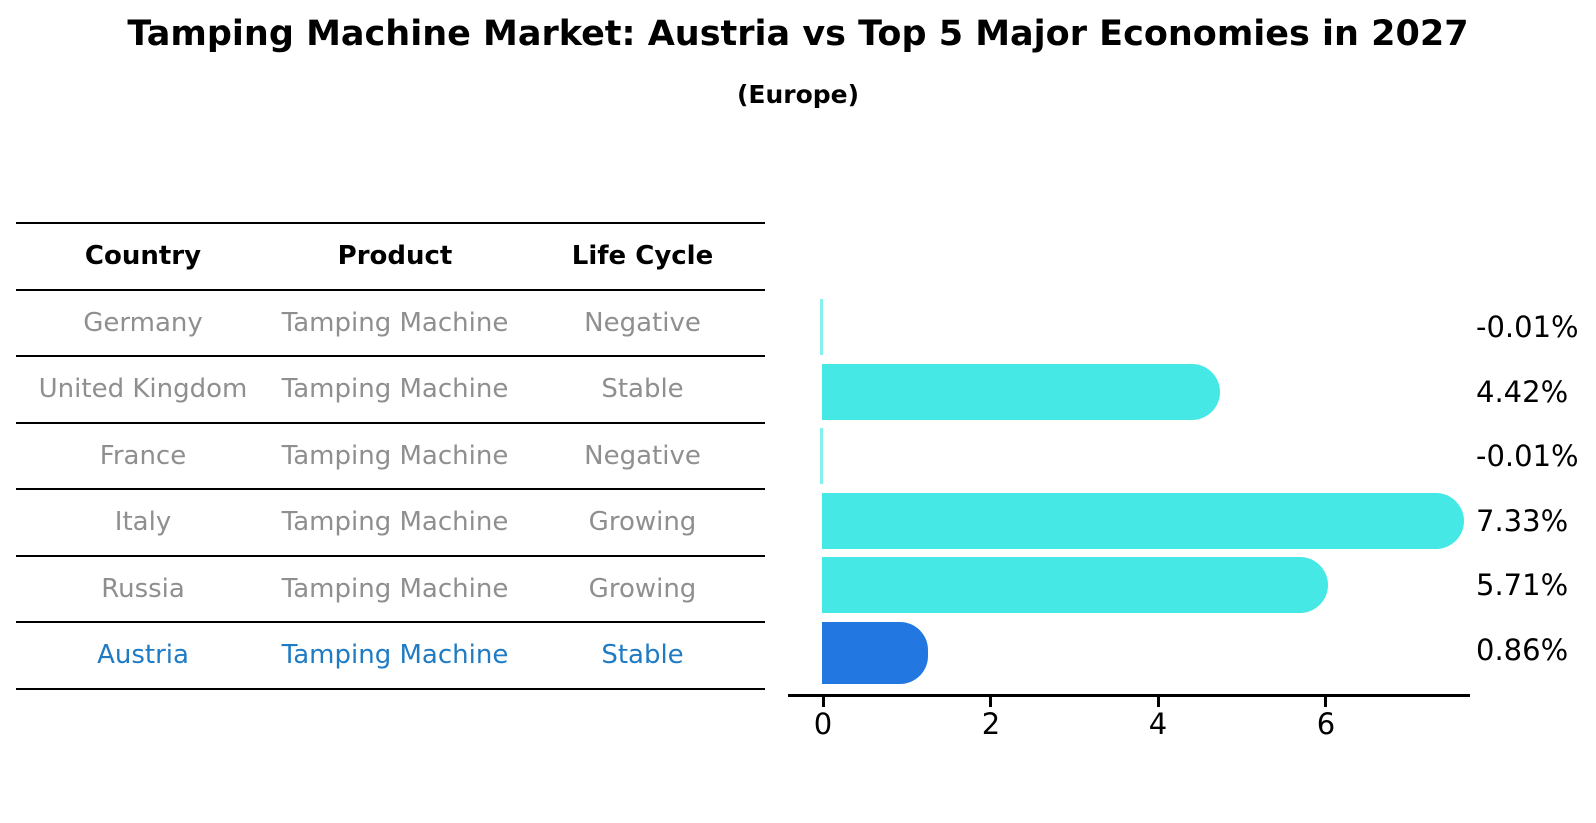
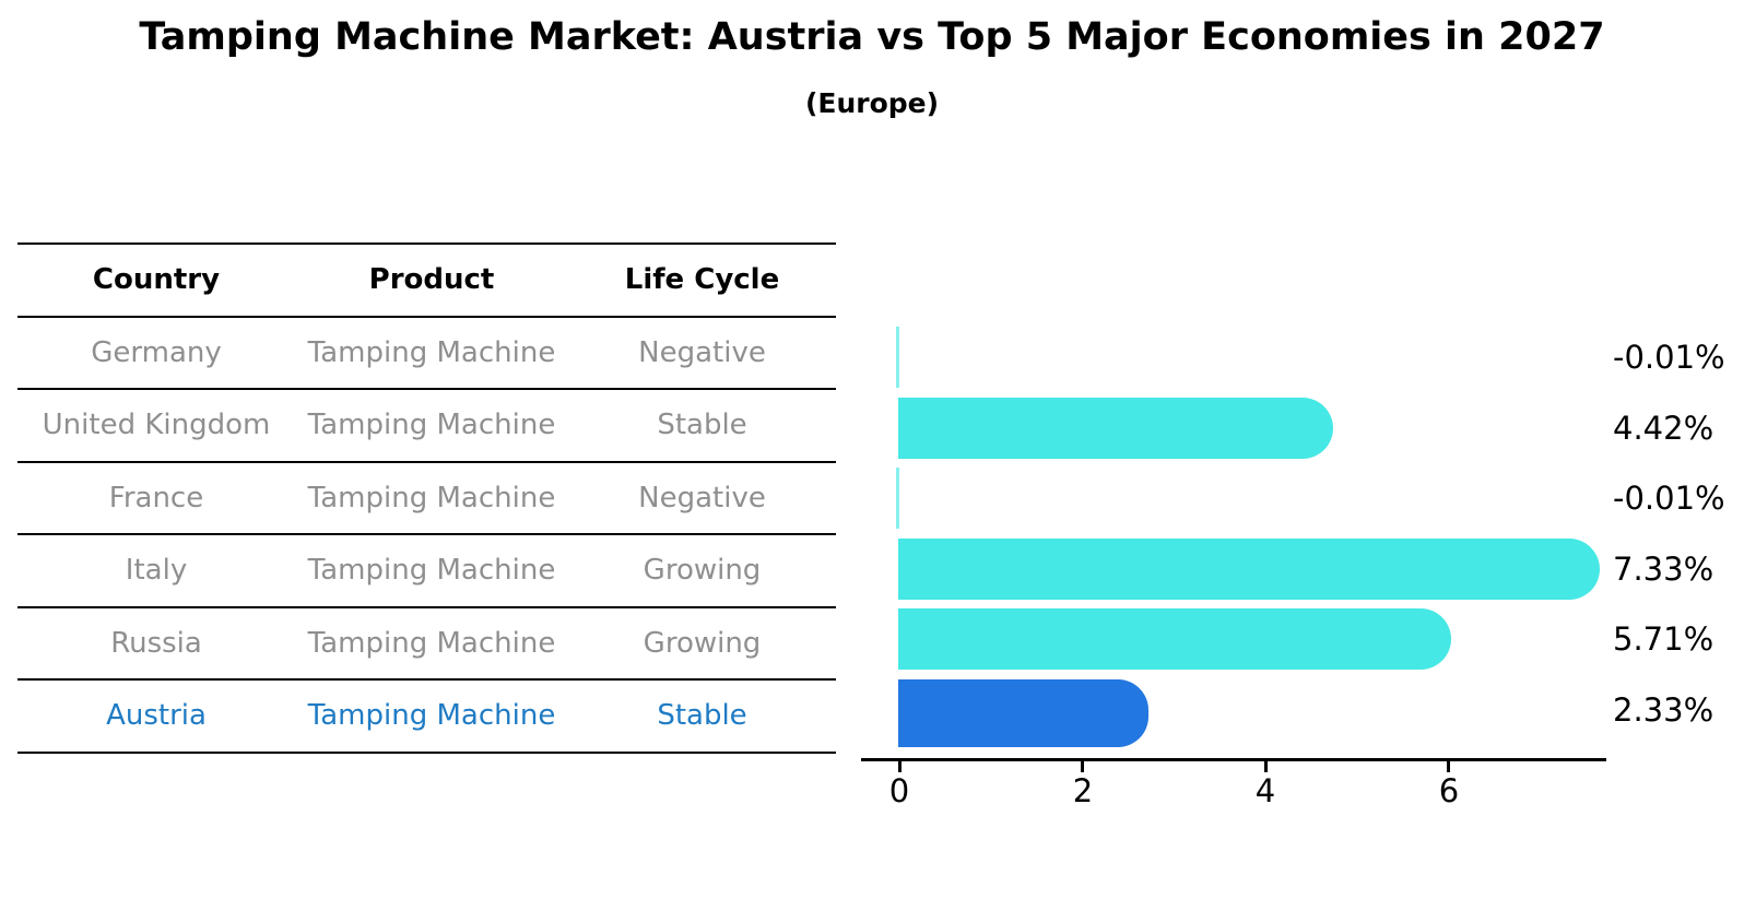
Austria: 0.86% -> 2.33%
